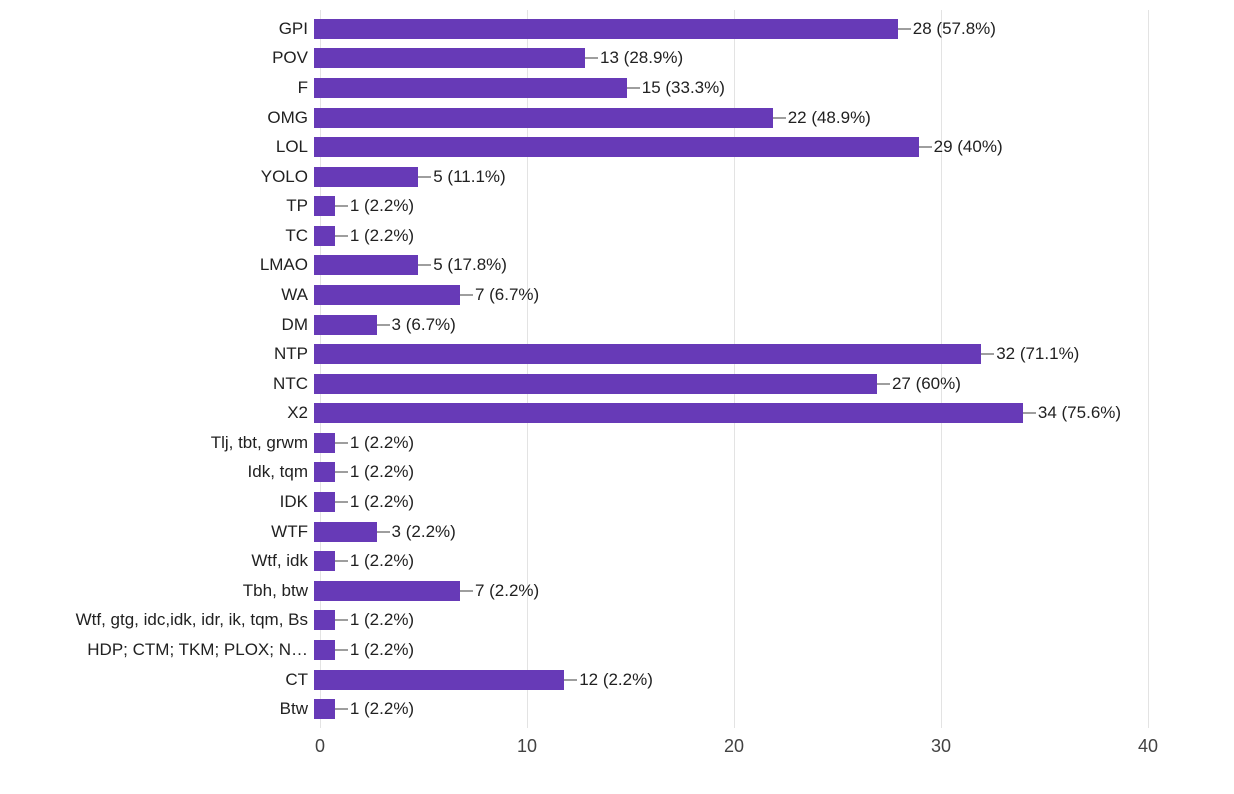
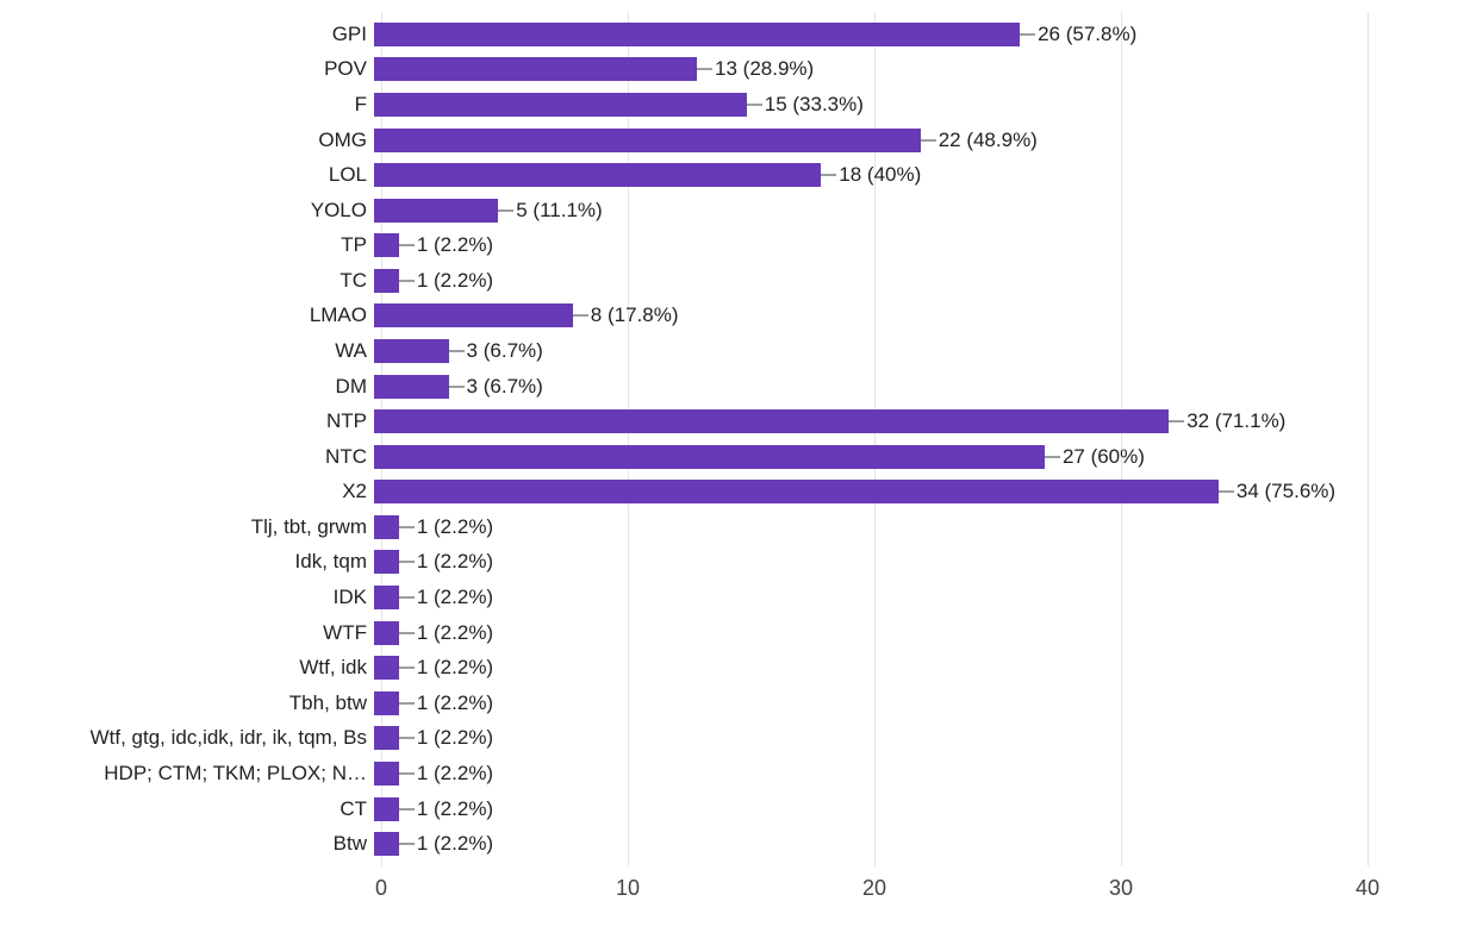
GPI: 28 -> 26
LOL: 29 -> 18
LMAO: 5 -> 8
WA: 7 -> 3
WTF: 3 -> 1
Tbh, btw: 7 -> 1
CT: 12 -> 1
